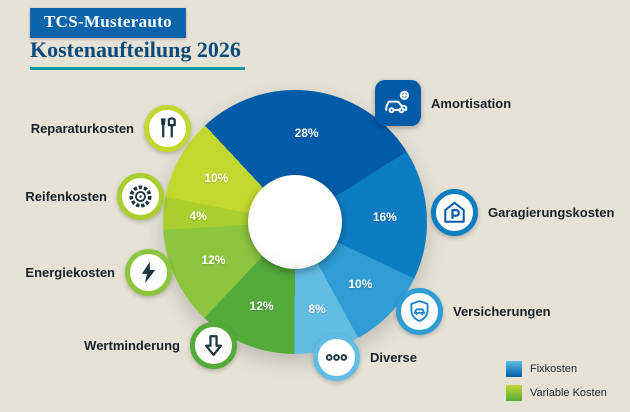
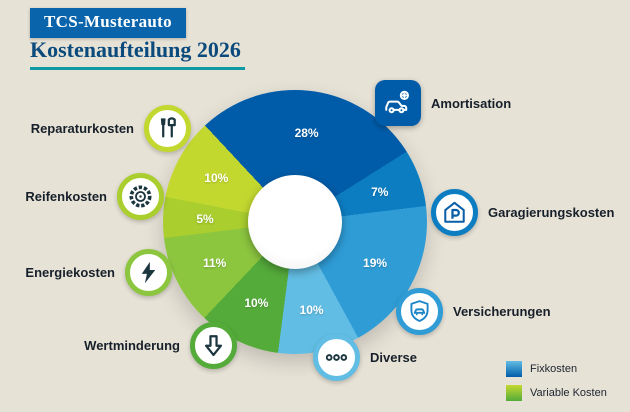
Garagierungskosten: 16% -> 7%
Versicherungen: 10% -> 19%
Diverse: 8% -> 10%
Wertminderung: 12% -> 10%
Energiekosten: 12% -> 11%
Reifenkosten: 4% -> 5%
